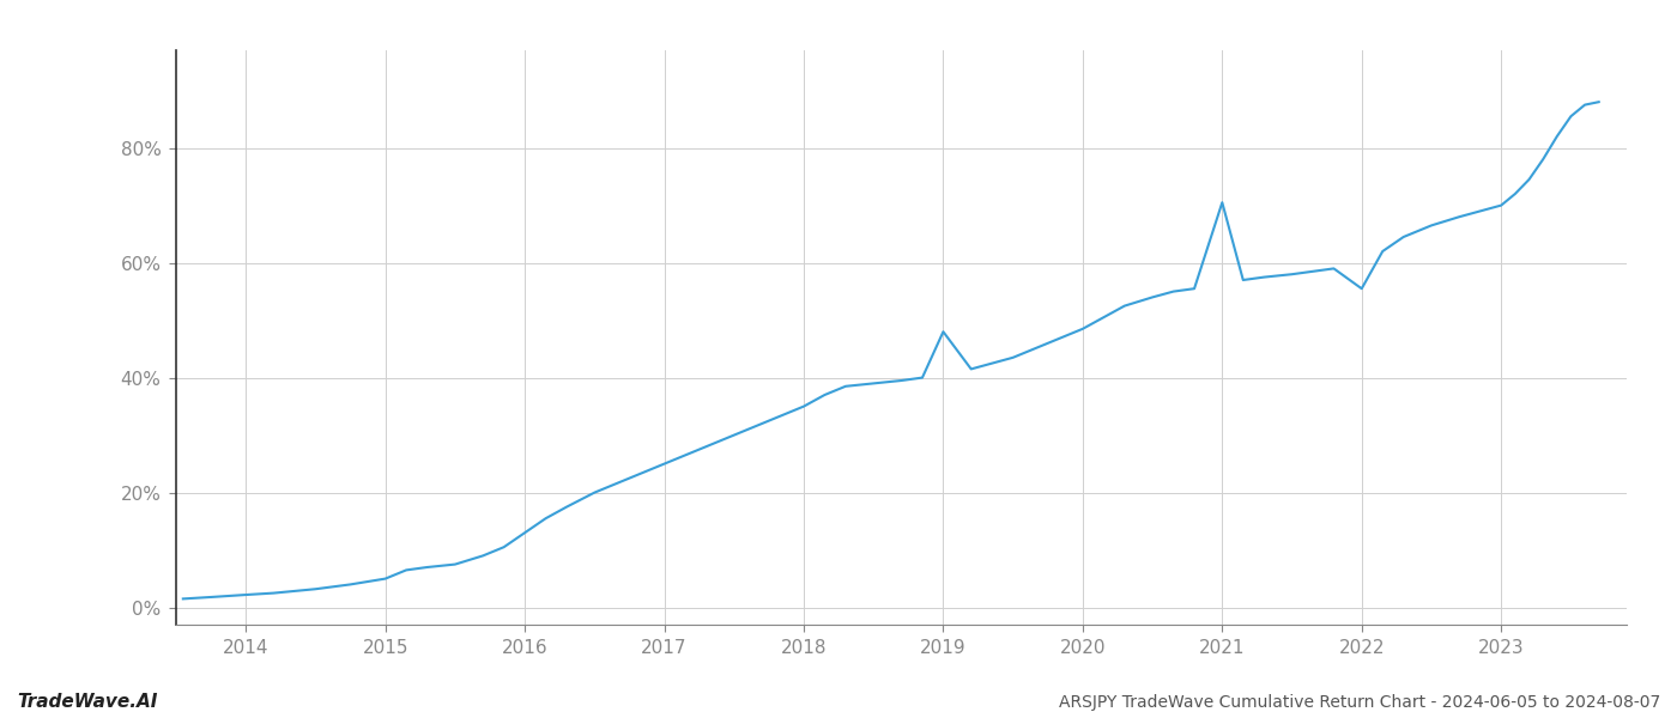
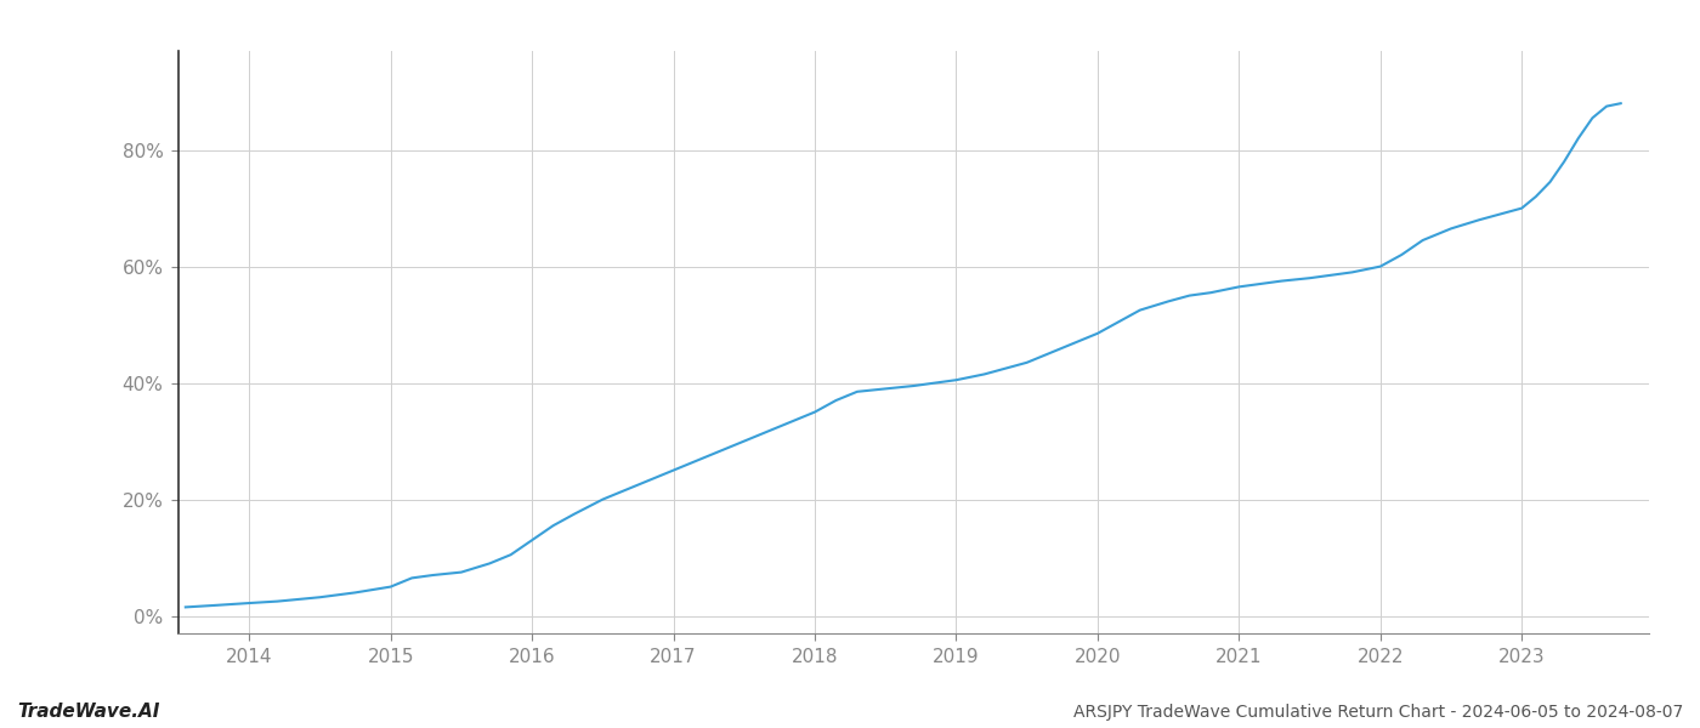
2019: 48.0% -> 40.5%
2021: 70.5% -> 56.5%
2022: 55.5% -> 60.0%
